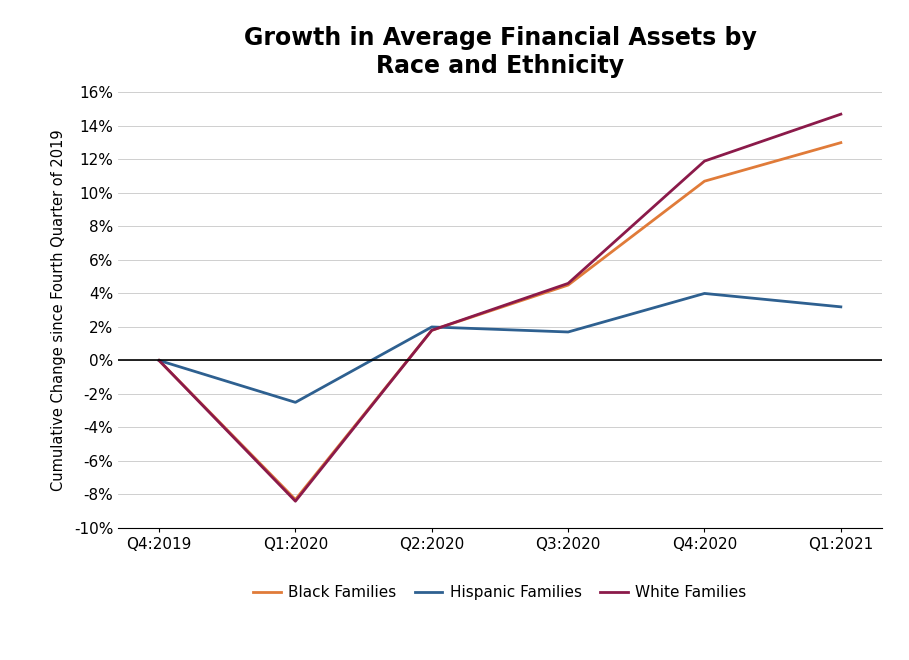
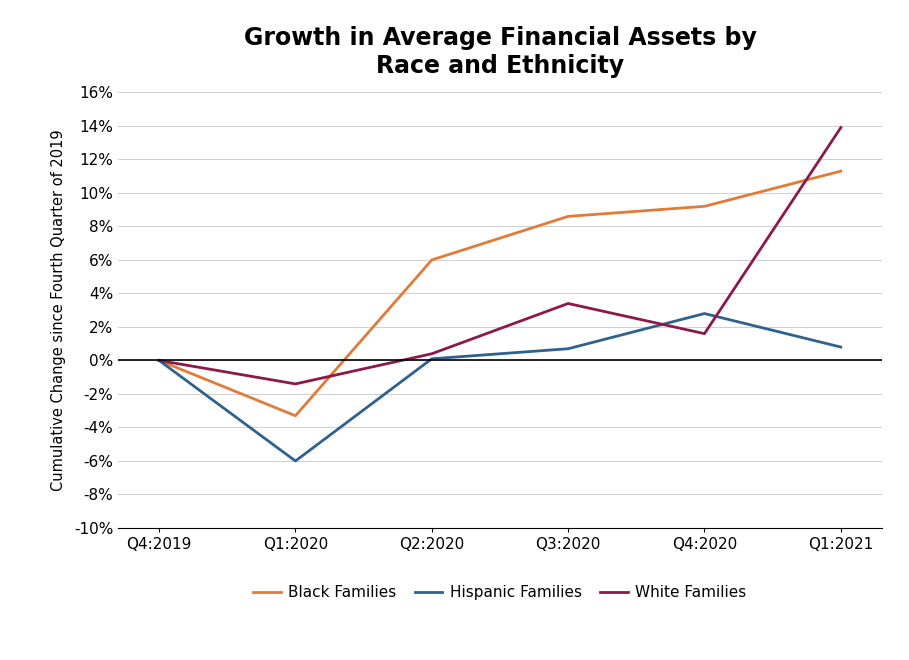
Black Families/Q1:2020: -8.3% -> -3.3%
Hispanic Families/Q1:2020: -2.5% -> -6.0%
White Families/Q1:2020: -8.4% -> -1.4%
Black Families/Q2:2020: 1.8% -> 6.0%
Hispanic Families/Q2:2020: 2.0% -> 0.1%
White Families/Q2:2020: 1.8% -> 0.4%
Black Families/Q3:2020: 4.5% -> 8.6%
Hispanic Families/Q3:2020: 1.7% -> 0.7%
White Families/Q3:2020: 4.6% -> 3.4%
Black Families/Q4:2020: 10.7% -> 9.2%
Hispanic Families/Q4:2020: 4.0% -> 2.8%
White Families/Q4:2020: 11.9% -> 1.6%
Black Families/Q1:2021: 13.0% -> 11.3%
Hispanic Families/Q1:2021: 3.2% -> 0.8%
White Families/Q1:2021: 14.7% -> 13.9%
